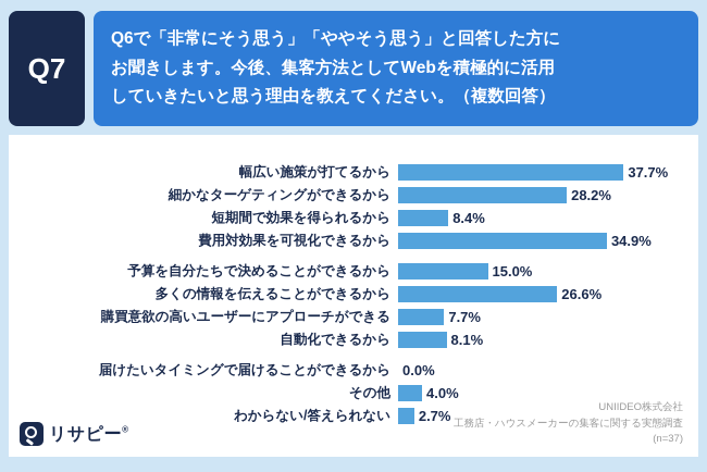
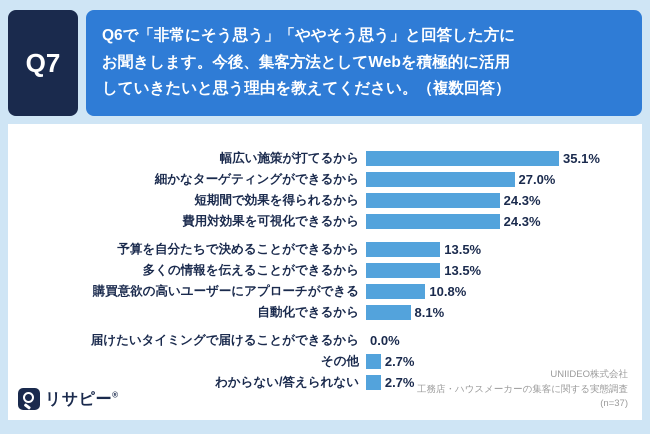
幅広い施策が打てるから: 37.7% -> 35.1%
細かなターゲティングができるから: 28.2% -> 27.0%
短期間で効果を得られるから: 8.4% -> 24.3%
費用対効果を可視化できるから: 34.9% -> 24.3%
予算を自分たちで決めることができるから: 15.0% -> 13.5%
多くの情報を伝えることができるから: 26.6% -> 13.5%
購買意欲の高いユーザーにアプローチができる: 7.7% -> 10.8%
その他: 4.0% -> 2.7%
